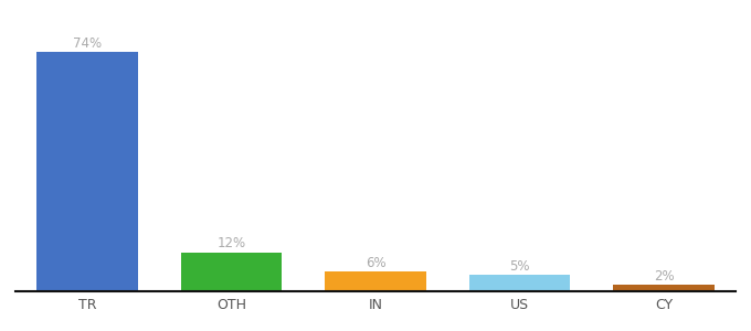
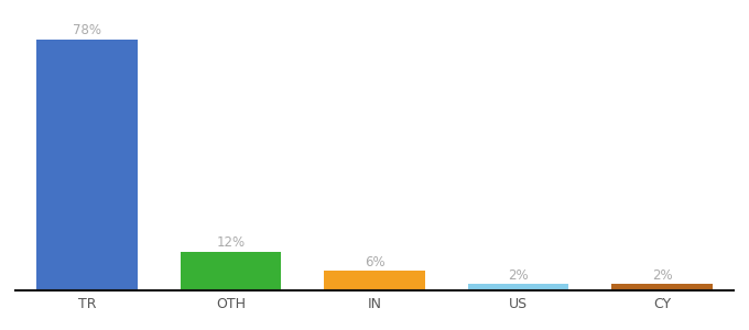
TR: 74% -> 78%
US: 5% -> 2%
